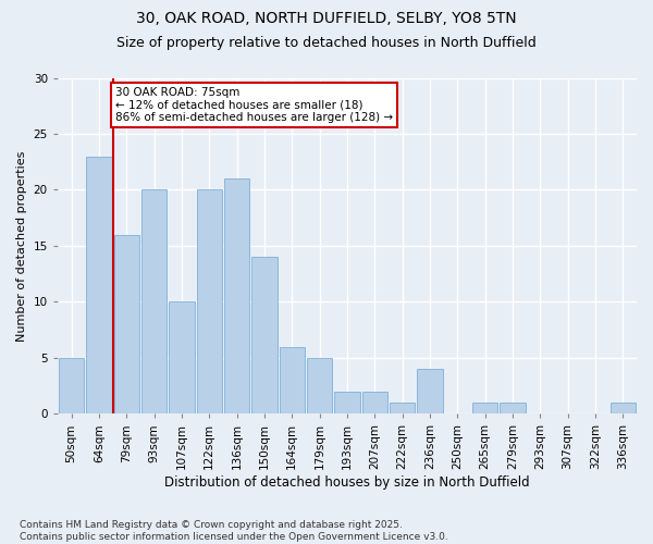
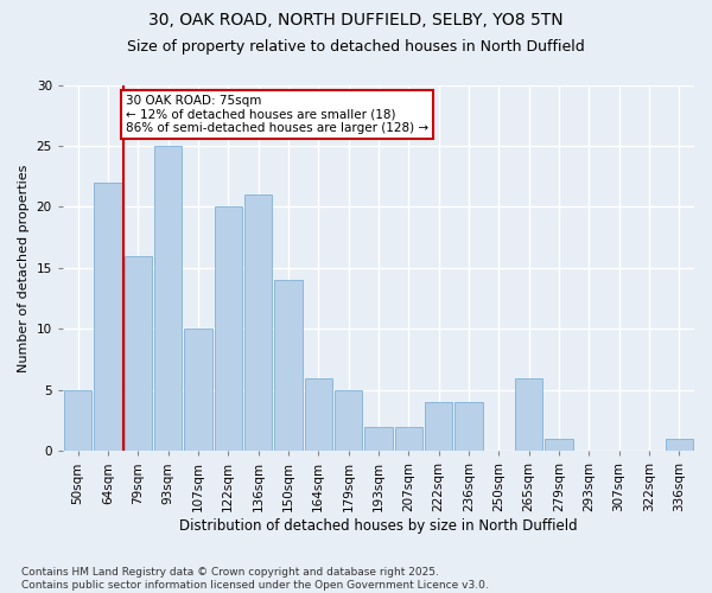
64sqm: 23 -> 22
93sqm: 20 -> 25
222sqm: 1 -> 4
265sqm: 1 -> 6
